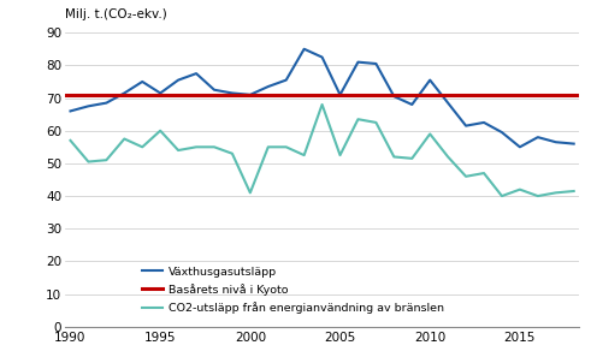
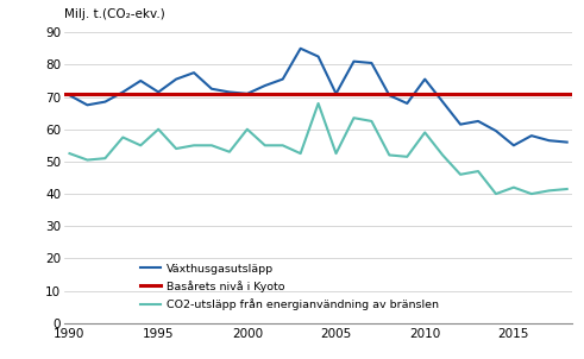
Växthusgasutsläpp/1990: 66.0 -> 70.5
CO2-utsläpp från energianvändning av bränslen/1990: 57.0 -> 52.5
CO2-utsläpp från energianvändning av bränslen/2000: 41.0 -> 60.0
